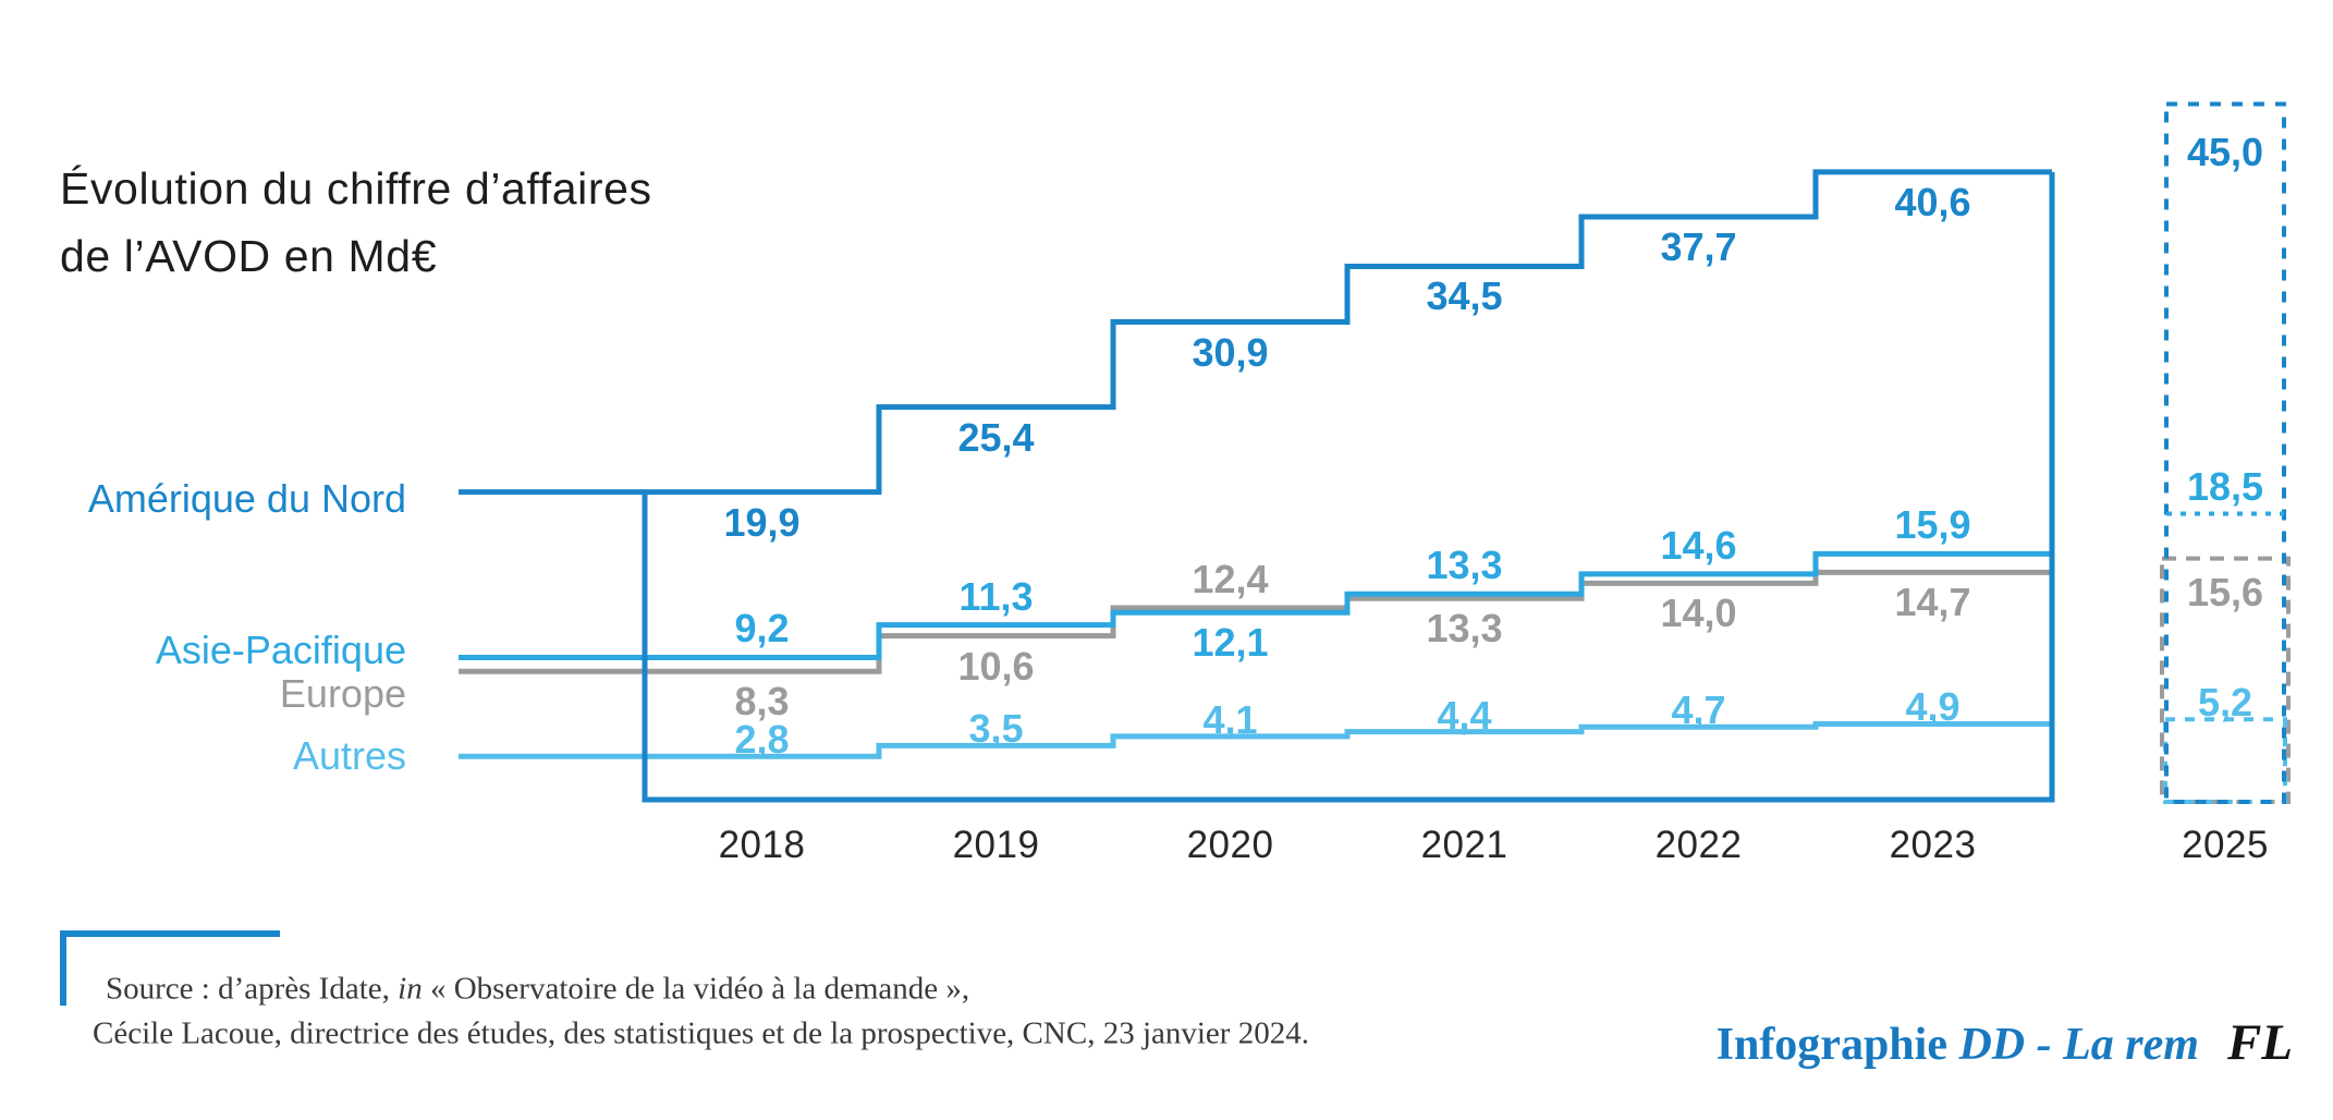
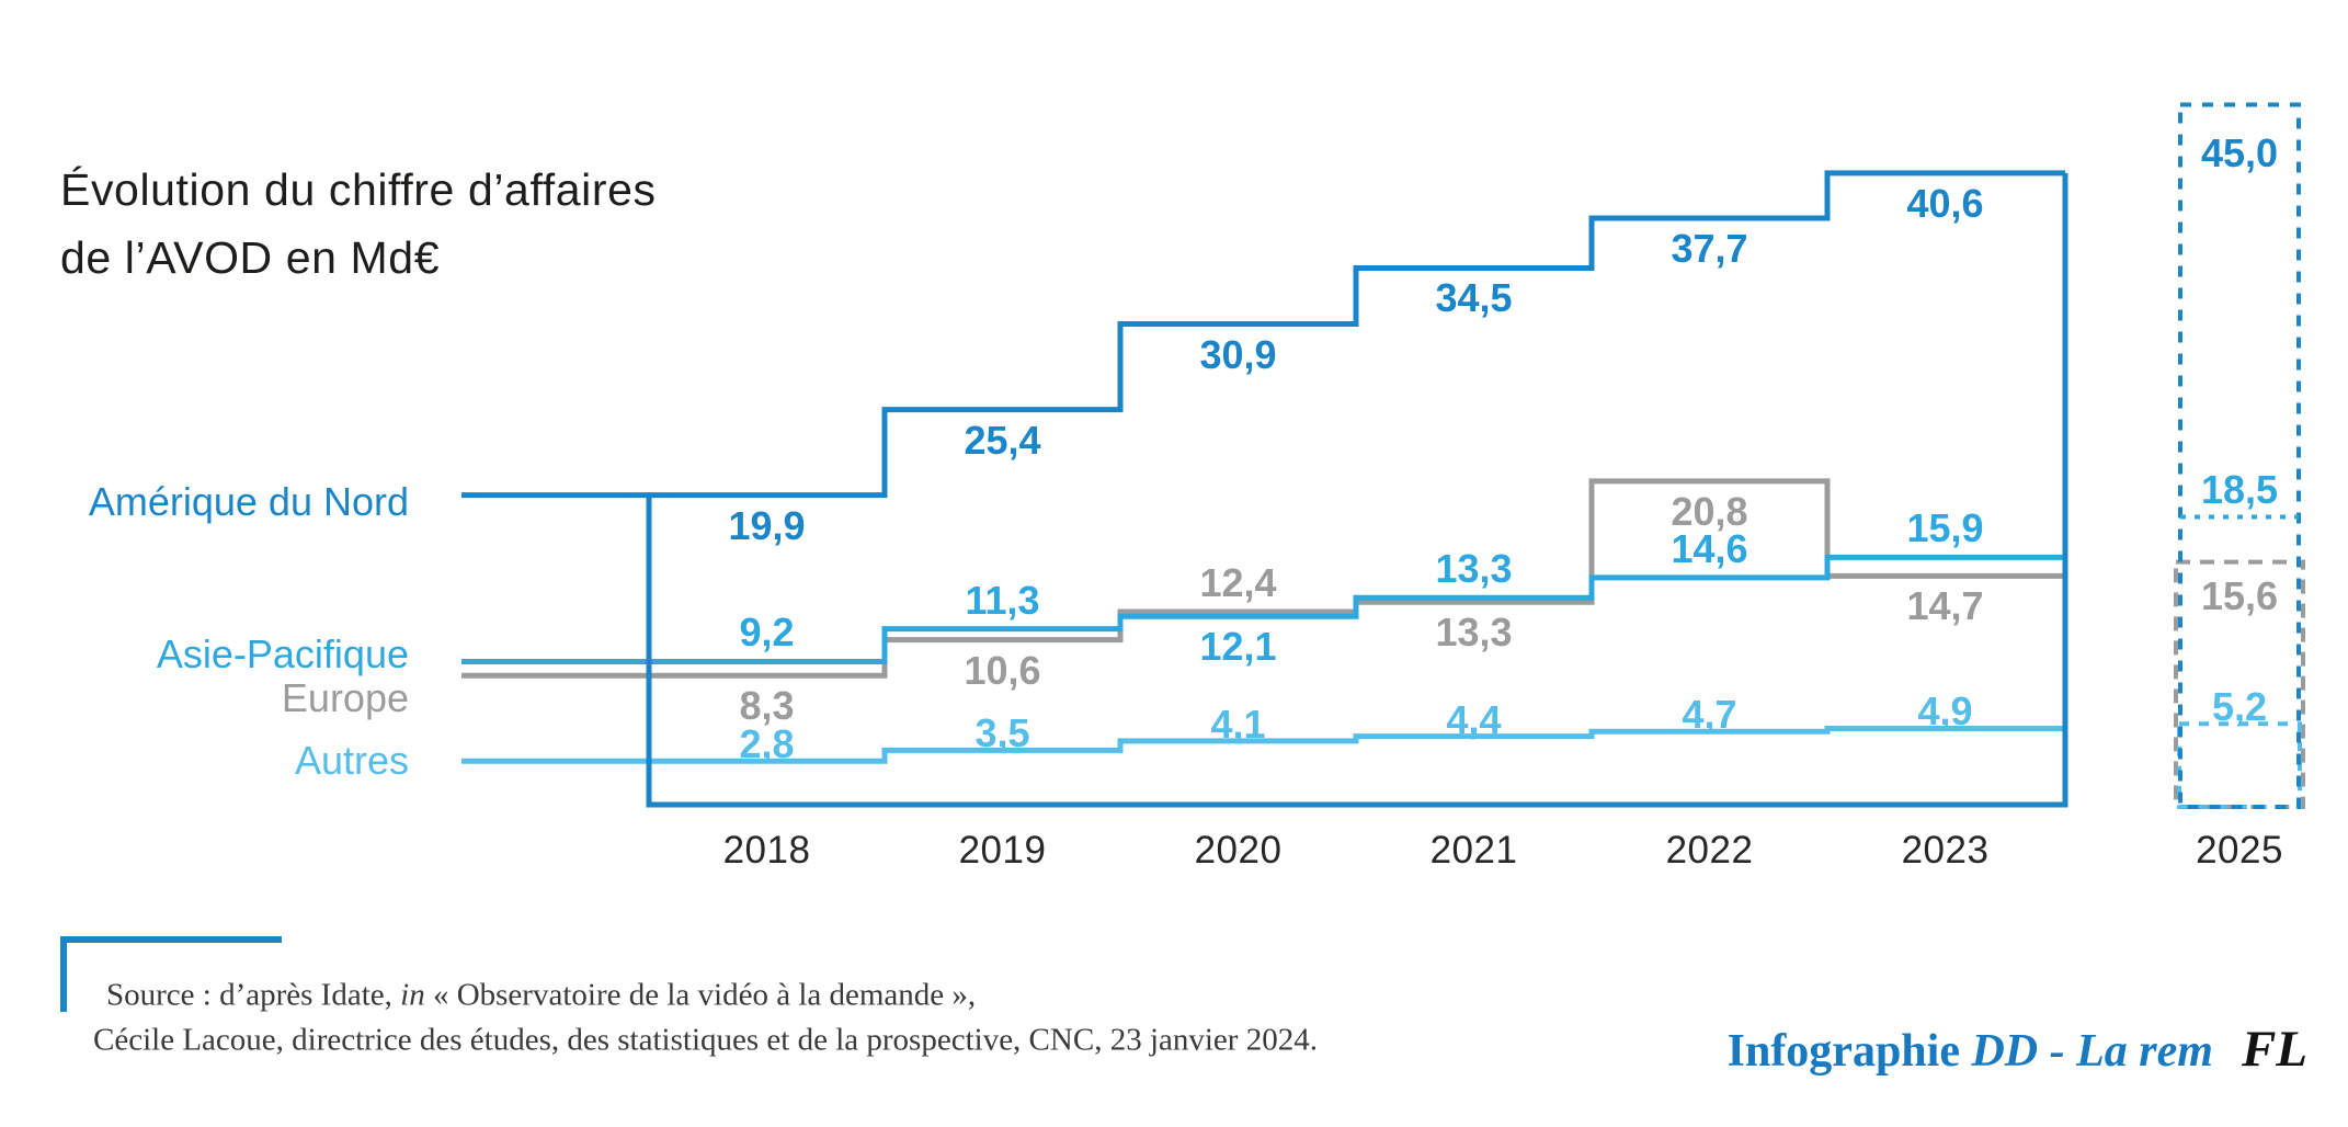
Europe/2022: 14,0 -> 20,8
